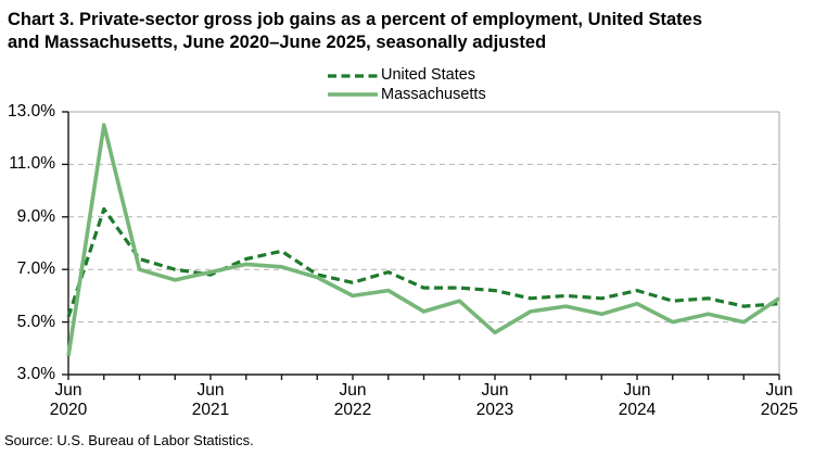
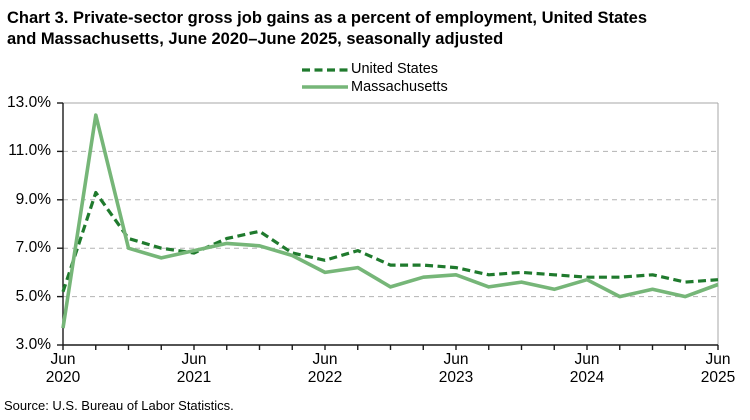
Massachusetts/Jun 2023: 4.6% -> 5.9%
United States/Jun 2024: 6.2% -> 5.8%
Massachusetts/Jun 2025: 5.9% -> 5.5%
